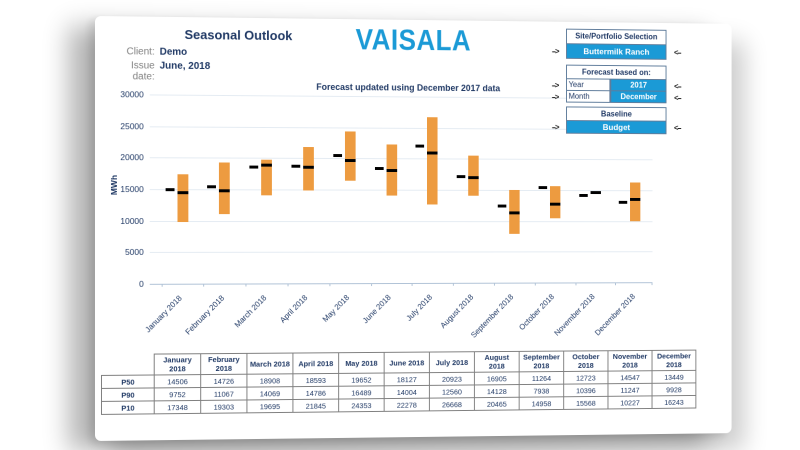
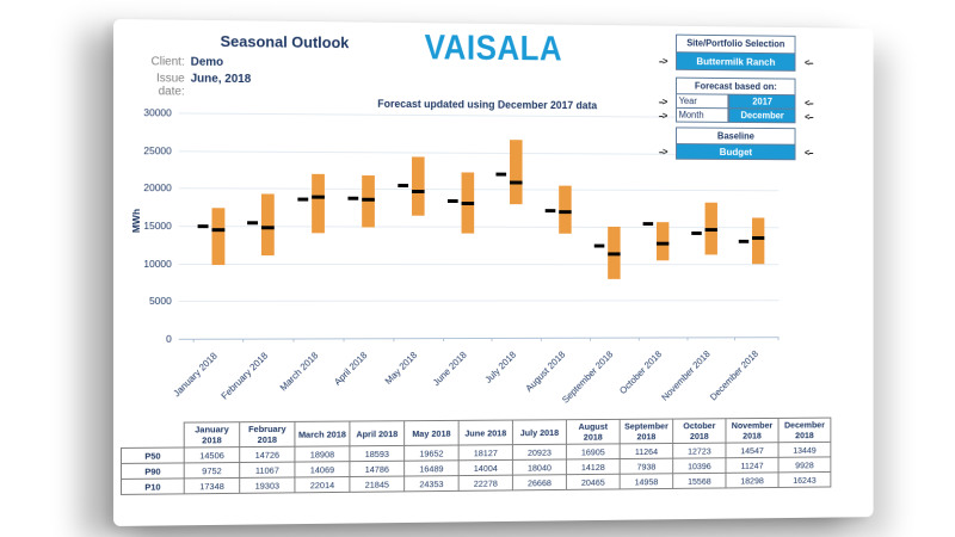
P10/March 2018: 19695 -> 22014
P90/July 2018: 12560 -> 18040
P10/November 2018: 10227 -> 18298
